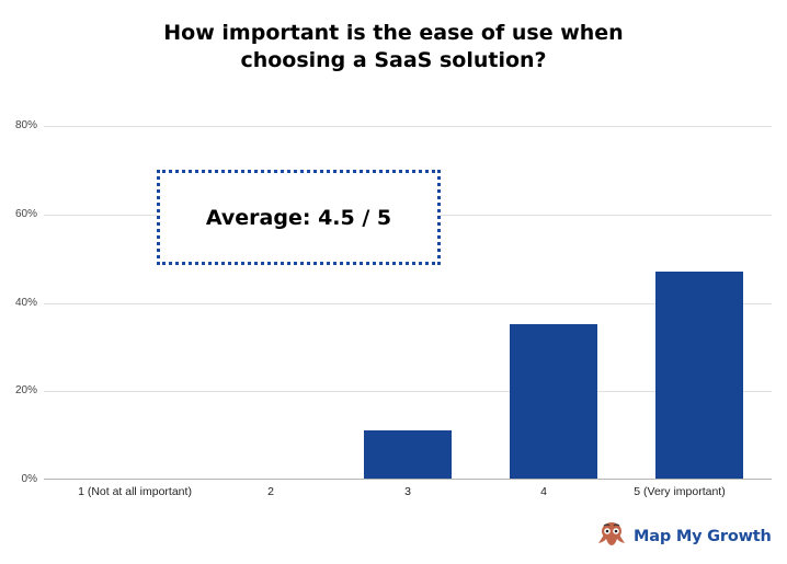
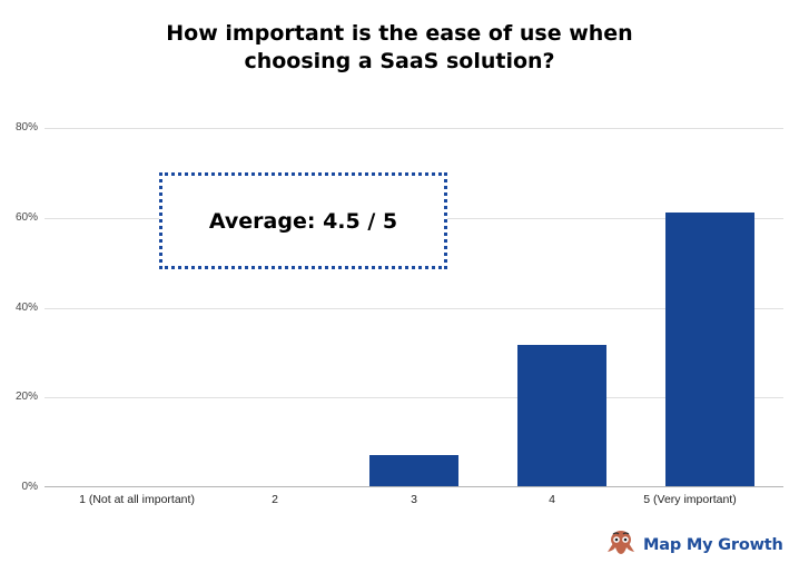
3: 11% -> 7%
4: 35% -> 32%
5 (Very important): 47% -> 61%
